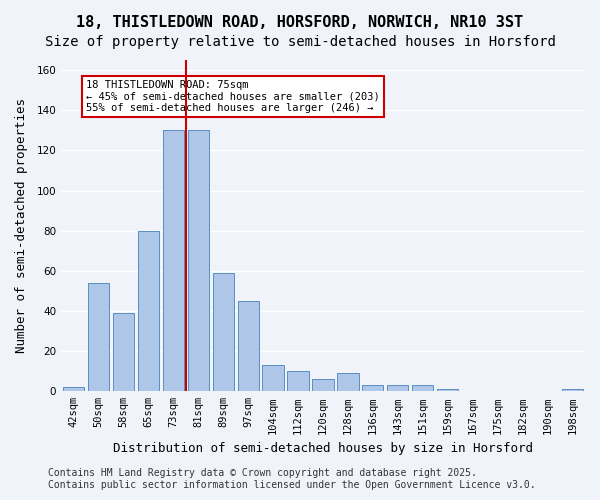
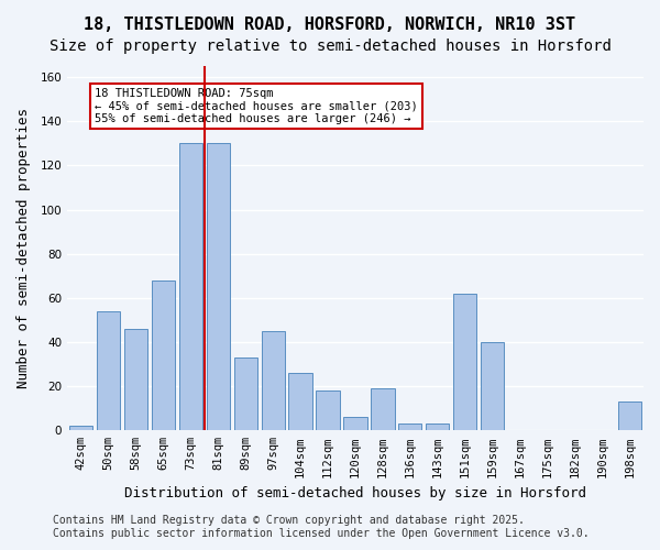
58sqm: 39 -> 46
65sqm: 80 -> 68
89sqm: 59 -> 33
104sqm: 13 -> 26
112sqm: 10 -> 18
128sqm: 9 -> 19
151sqm: 3 -> 62
159sqm: 1 -> 40
198sqm: 1 -> 13
